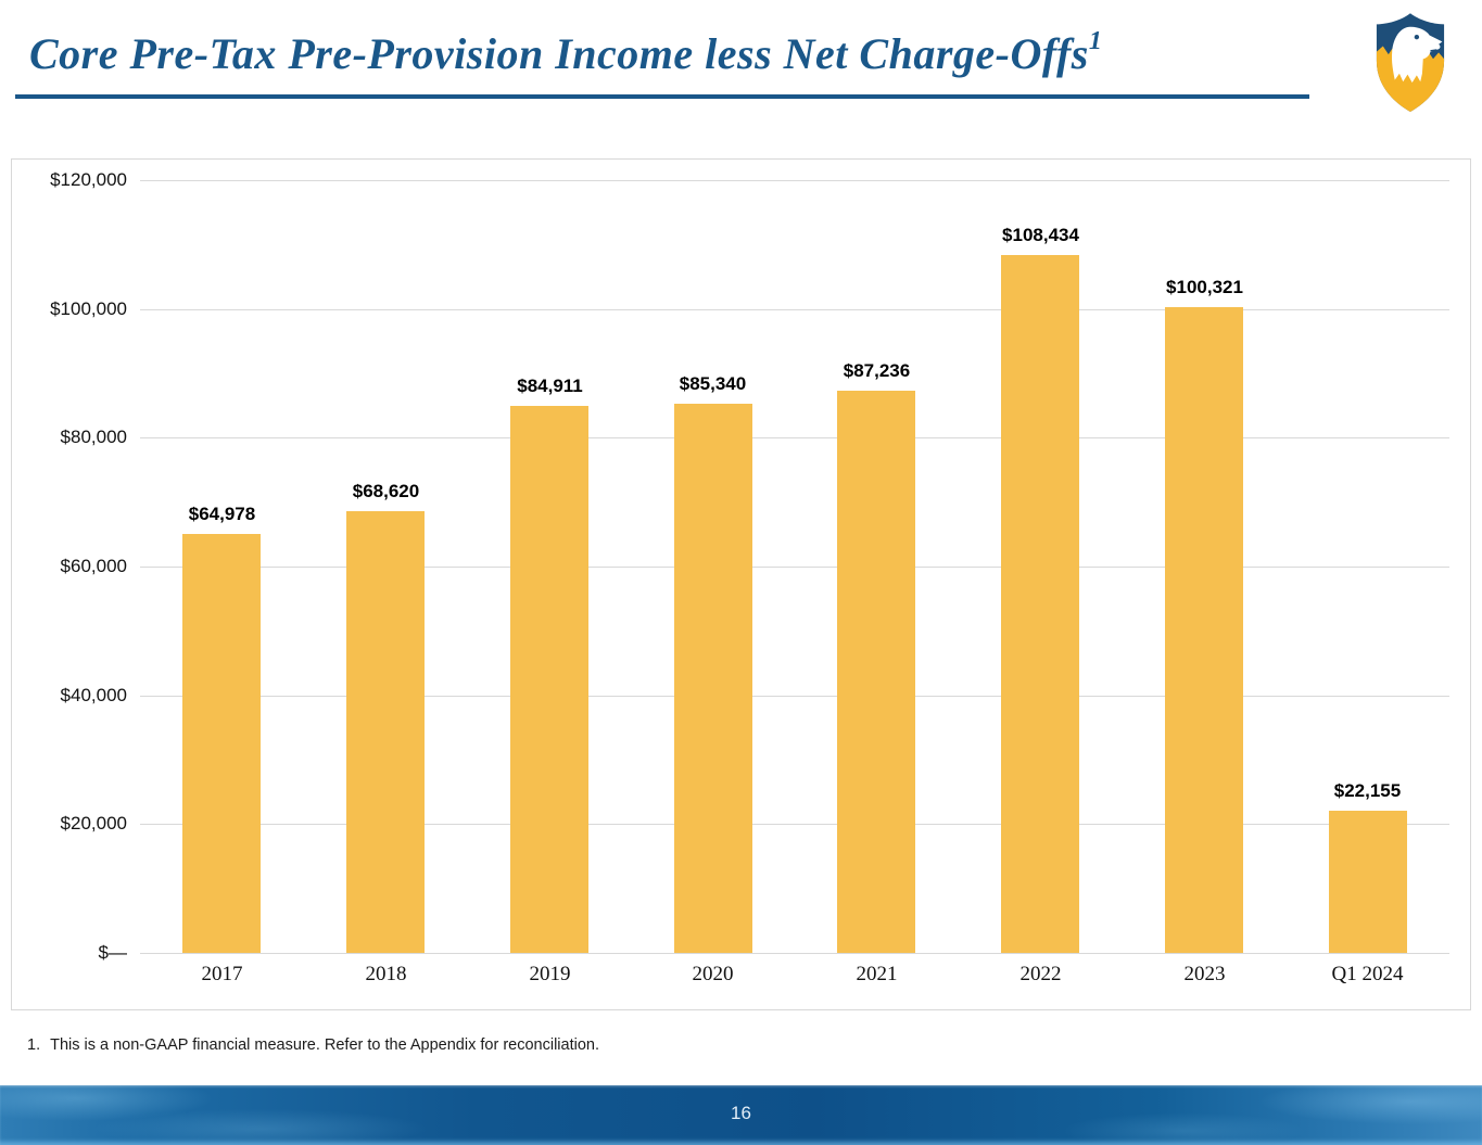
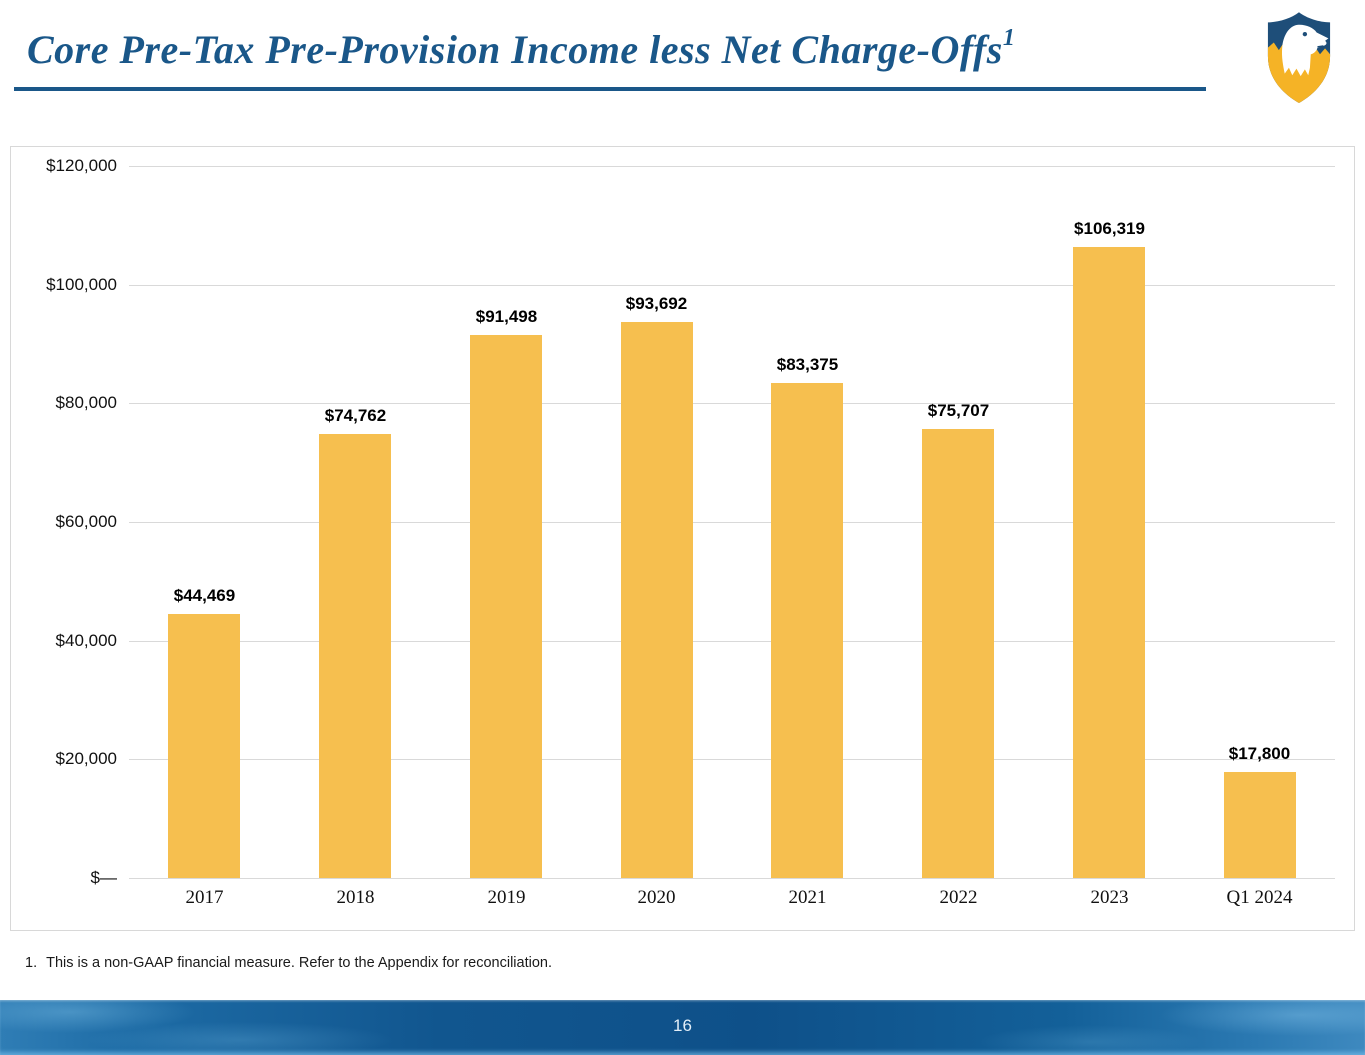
2017: $64,978 -> $44,469
2018: $68,620 -> $74,762
2019: $84,911 -> $91,498
2020: $85,340 -> $93,692
2021: $87,236 -> $83,375
2022: $108,434 -> $75,707
2023: $100,321 -> $106,319
Q1 2024: $22,155 -> $17,800
